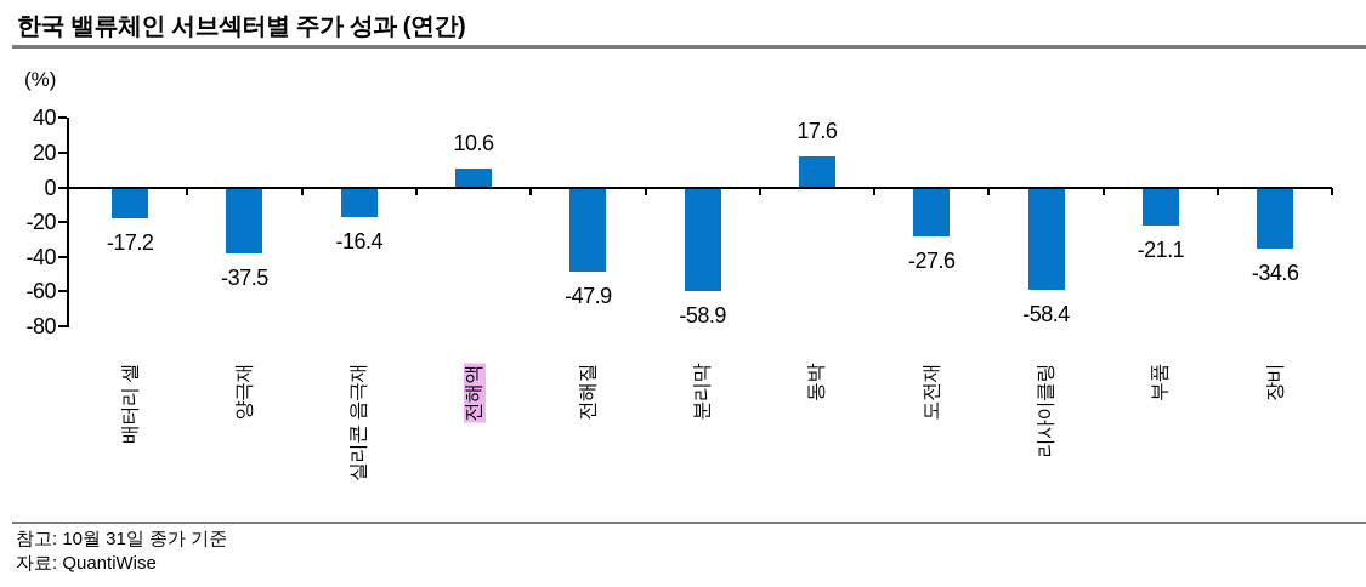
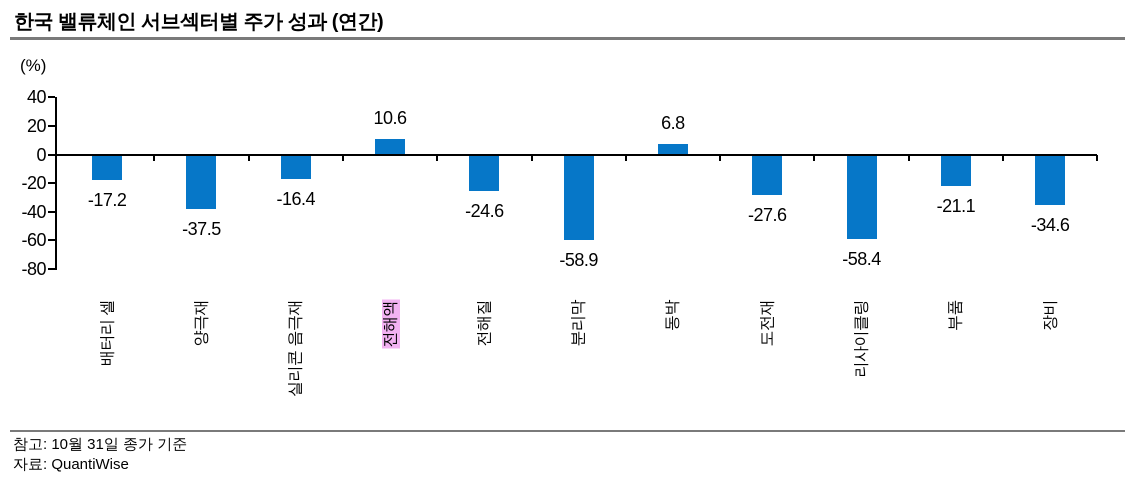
전해질: -47.9 -> -24.6
동박: 17.6 -> 6.8
